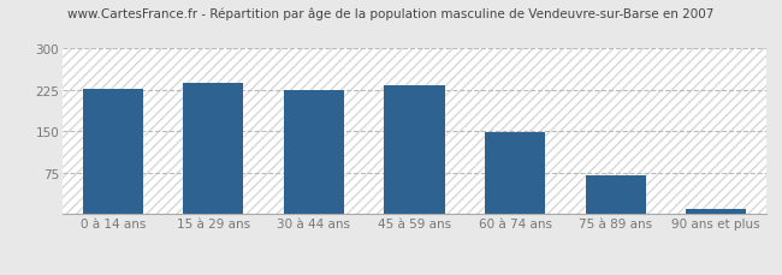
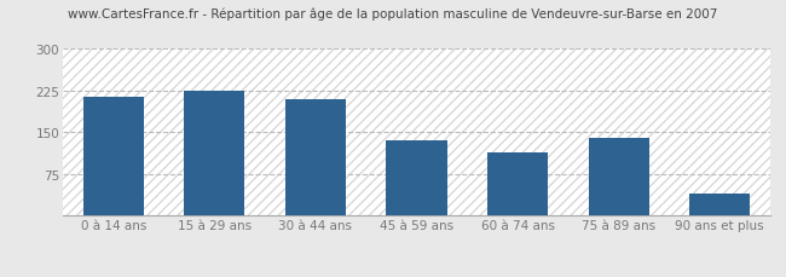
0 à 14 ans: 228 -> 215
15 à 29 ans: 238 -> 225
30 à 44 ans: 224 -> 210
45 à 59 ans: 234 -> 135
60 à 74 ans: 149 -> 115
75 à 89 ans: 70 -> 140
90 ans et plus: 10 -> 40
